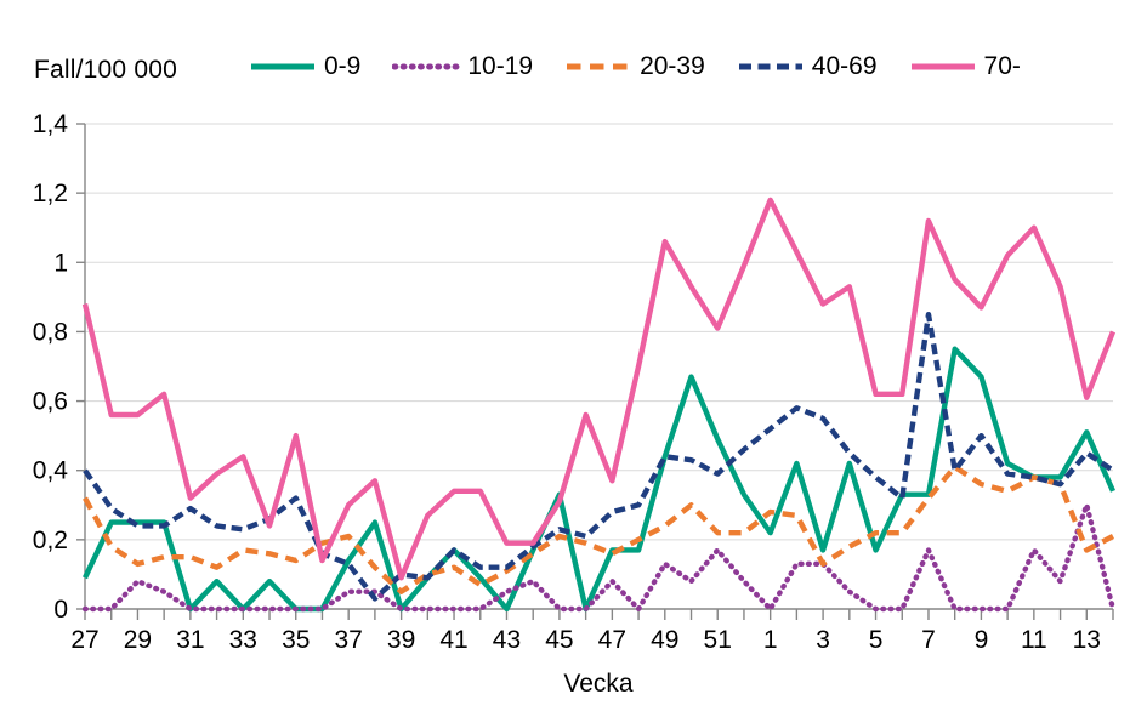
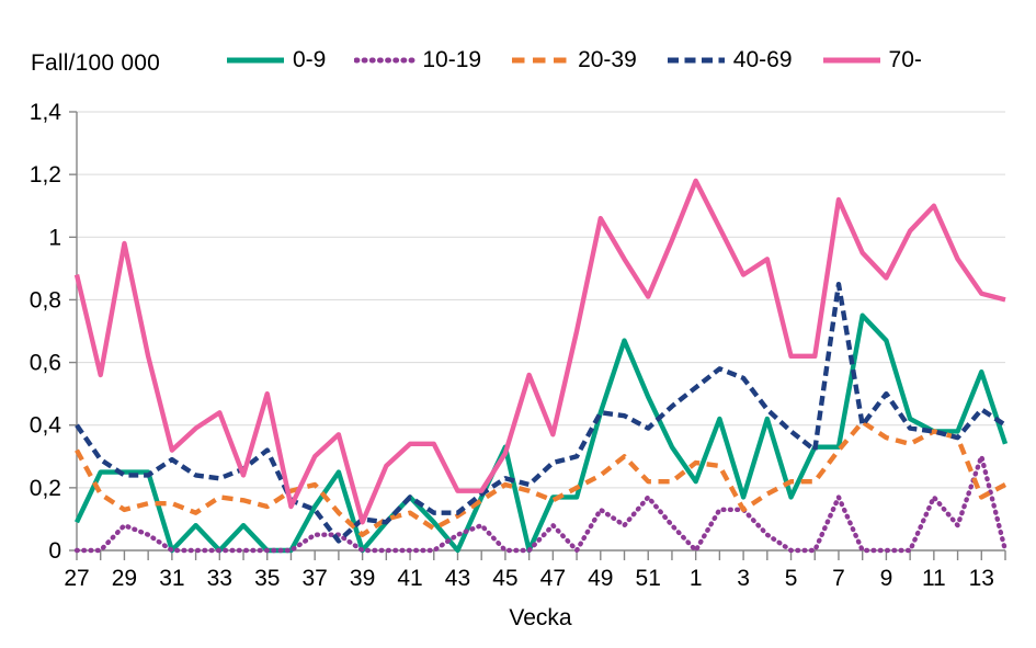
70-/29: 0,56 -> 0,98
0-9/13: 0,51 -> 0,57
70-/13: 0,61 -> 0,82
